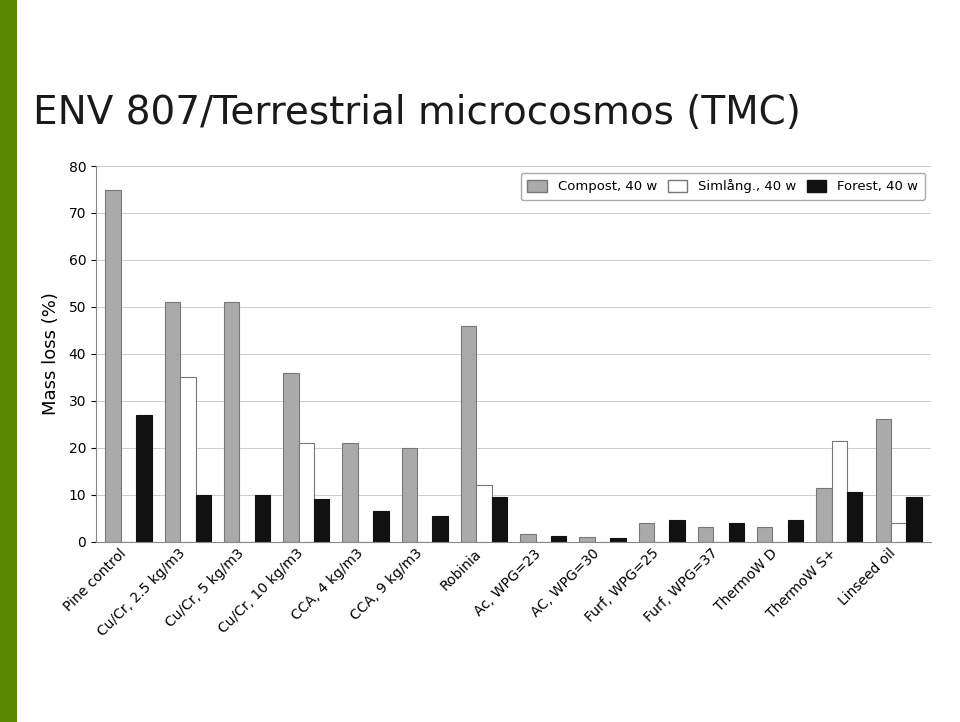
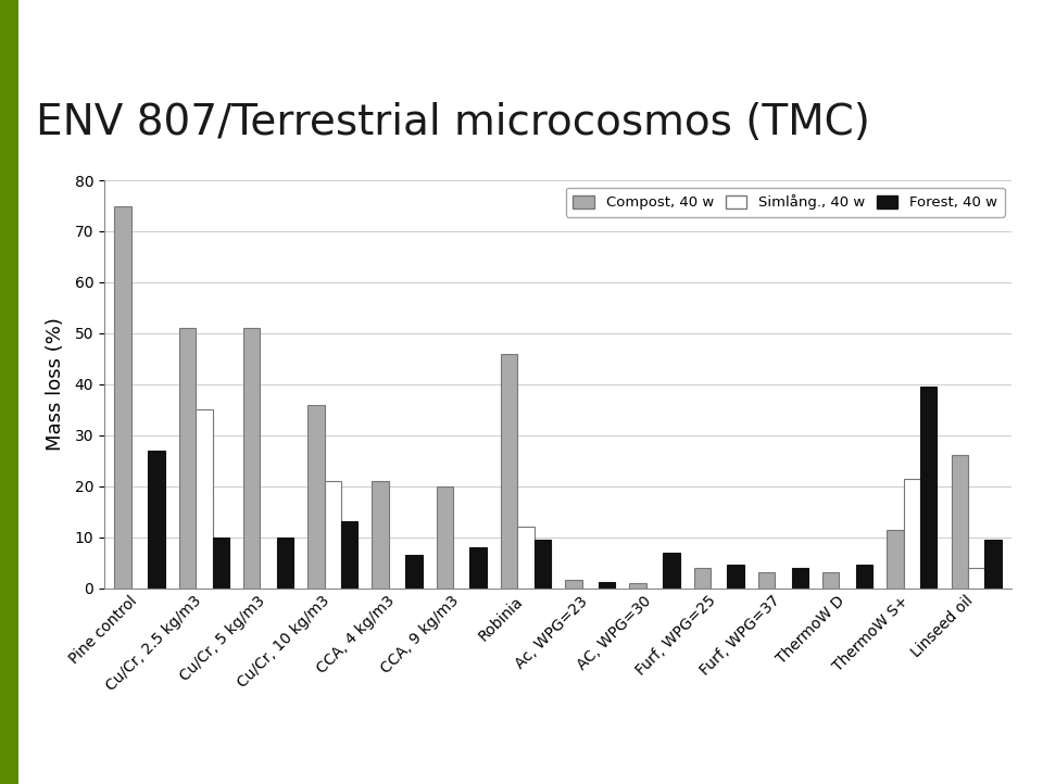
Forest, 40 w/Cu/Cr, 10 kg/m3: 9.0 -> 13.0
Forest, 40 w/CCA, 9 kg/m3: 5.5 -> 8.0
Forest, 40 w/AC, WPG=30: 0.8 -> 7.0
Forest, 40 w/ThermoW S+: 10.5 -> 39.5
